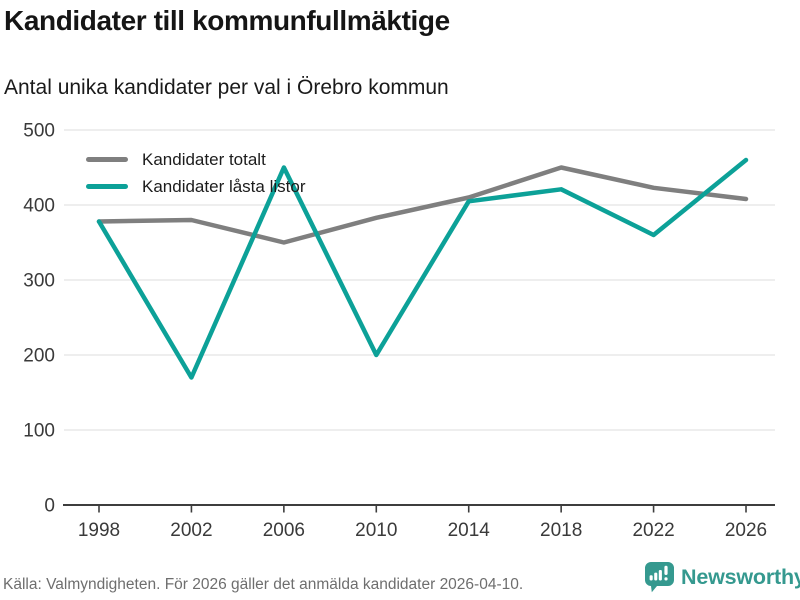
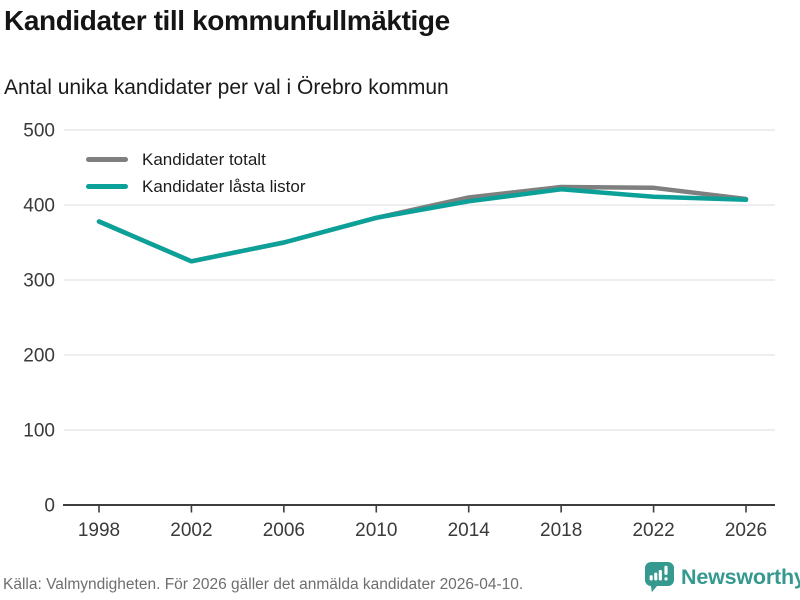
Kandidater totalt/2002: 380 -> 320
Kandidater låsta listor/2002: 170 -> 320
Kandidater låsta listor/2006: 450 -> 350
Kandidater låsta listor/2010: 200 -> 380
Kandidater totalt/2018: 450 -> 420
Kandidater låsta listor/2022: 360 -> 410
Kandidater låsta listor/2026: 460 -> 410
